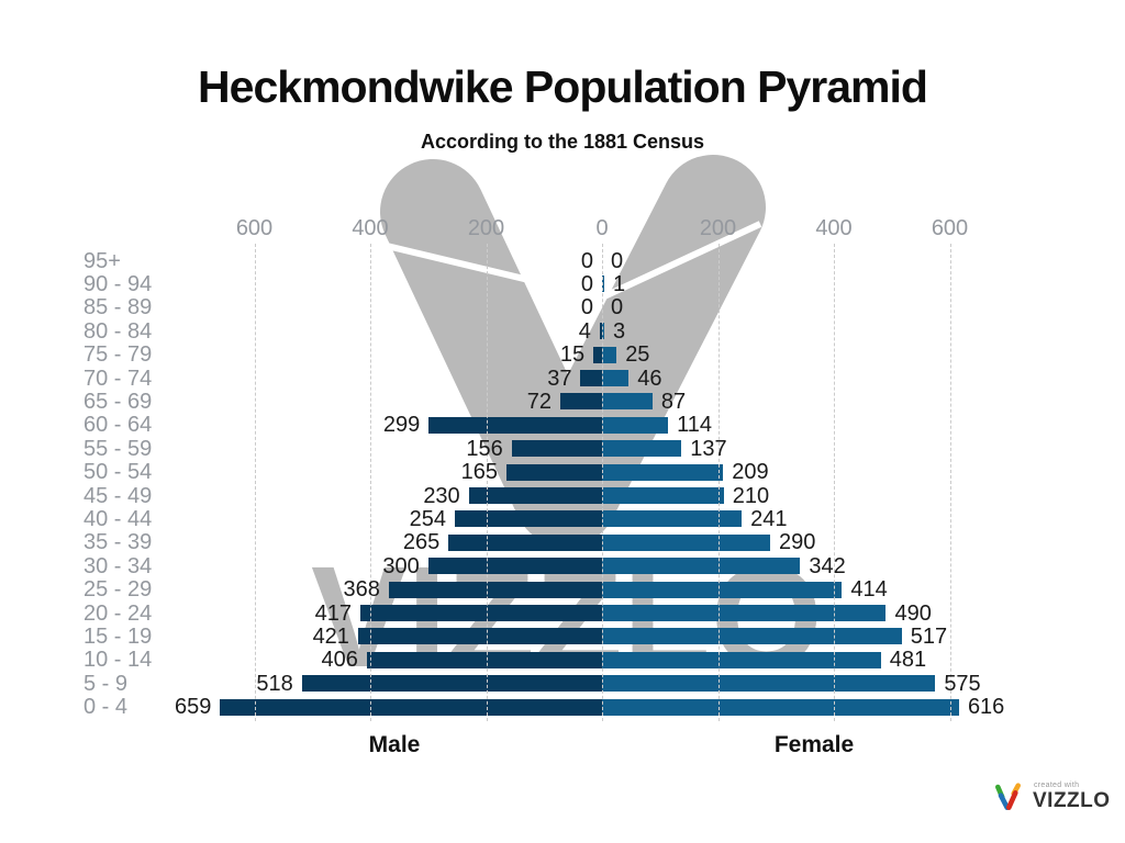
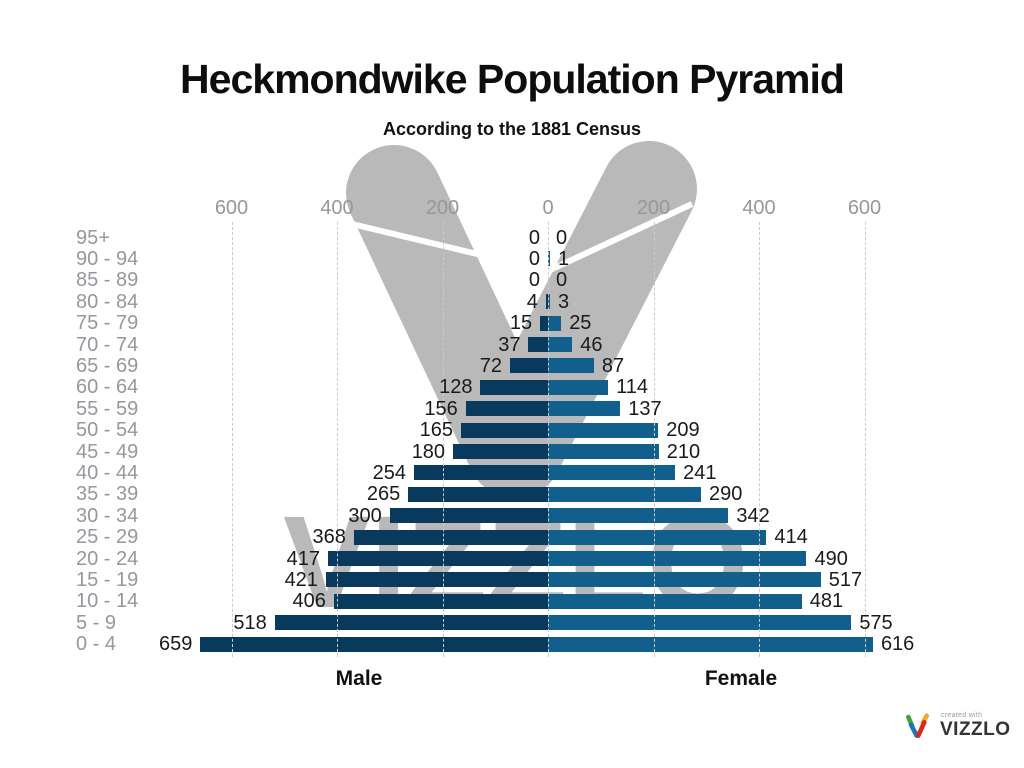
Male/60 - 64: 299 -> 128
Male/45 - 49: 230 -> 180
